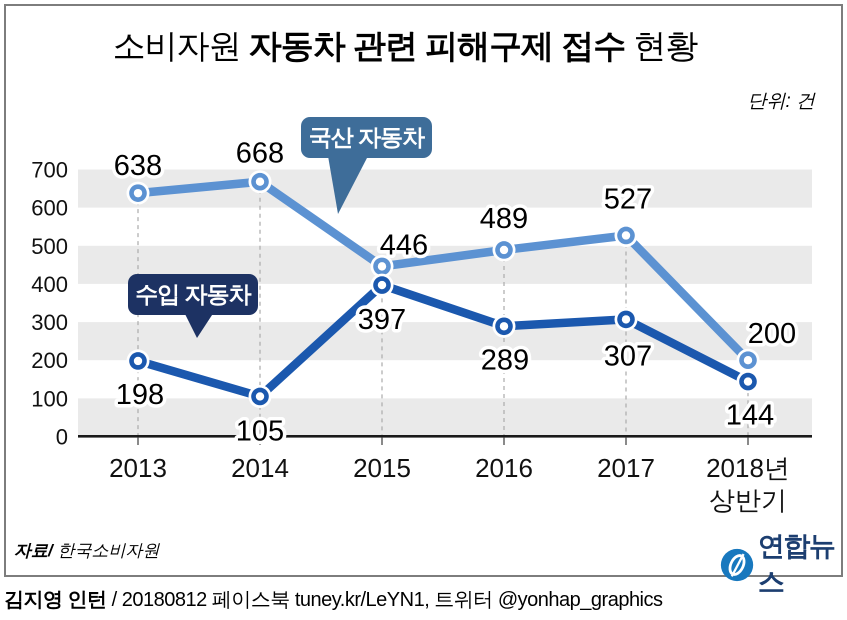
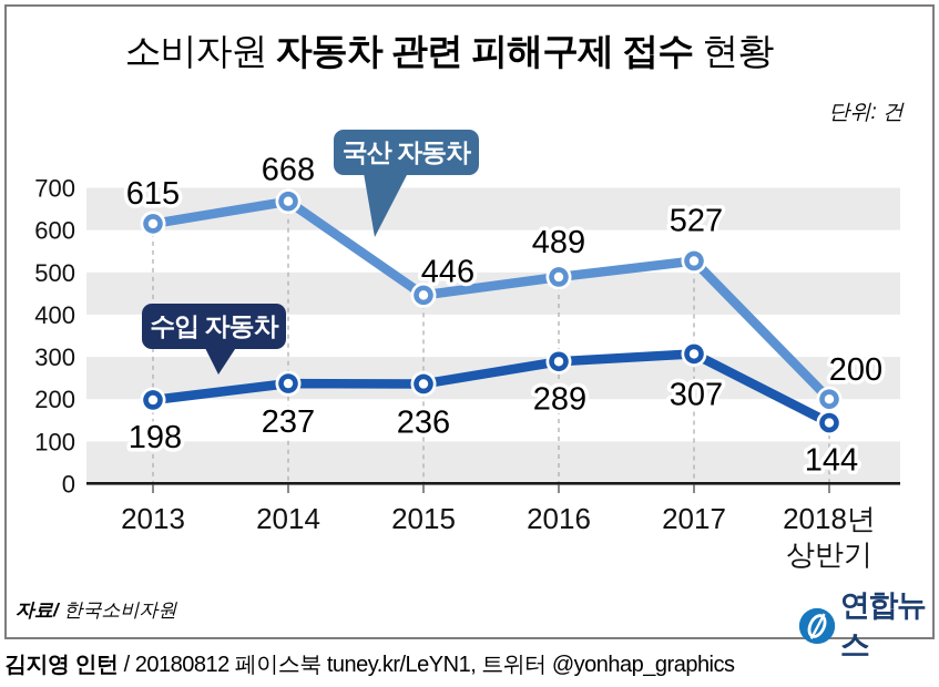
국산 자동차/2013: 638 -> 615
수입 자동차/2014: 105 -> 237
수입 자동차/2015: 397 -> 236
